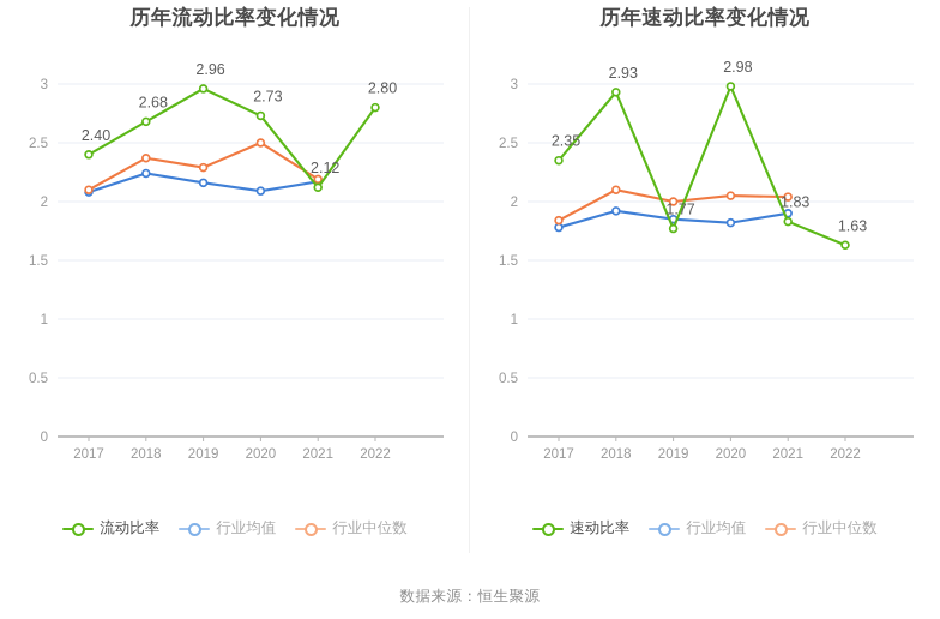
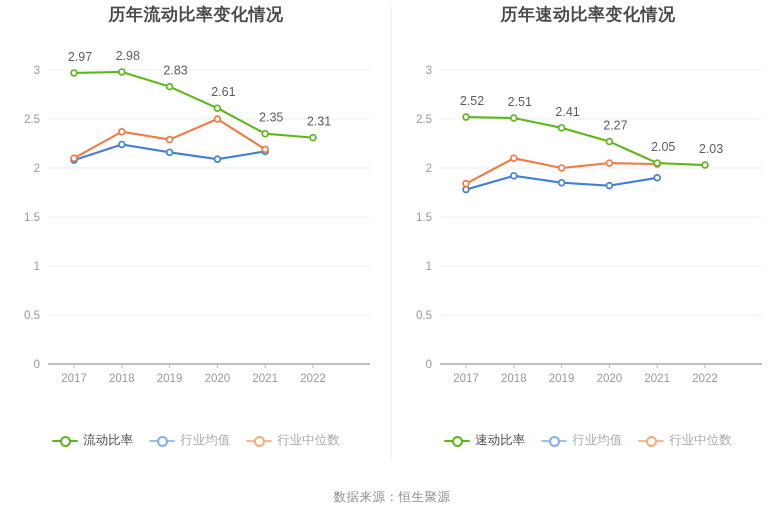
历年流动比率变化情况/流动比率/2017: 2.40 -> 2.97
历年流动比率变化情况/流动比率/2018: 2.68 -> 2.98
历年流动比率变化情况/流动比率/2019: 2.96 -> 2.83
历年流动比率变化情况/流动比率/2020: 2.73 -> 2.61
历年流动比率变化情况/流动比率/2021: 2.12 -> 2.35
历年流动比率变化情况/流动比率/2022: 2.80 -> 2.31
历年速动比率变化情况/速动比率/2017: 2.35 -> 2.52
历年速动比率变化情况/速动比率/2018: 2.93 -> 2.51
历年速动比率变化情况/速动比率/2019: 1.77 -> 2.41
历年速动比率变化情况/速动比率/2020: 2.98 -> 2.27
历年速动比率变化情况/速动比率/2021: 1.83 -> 2.05
历年速动比率变化情况/速动比率/2022: 1.63 -> 2.03
